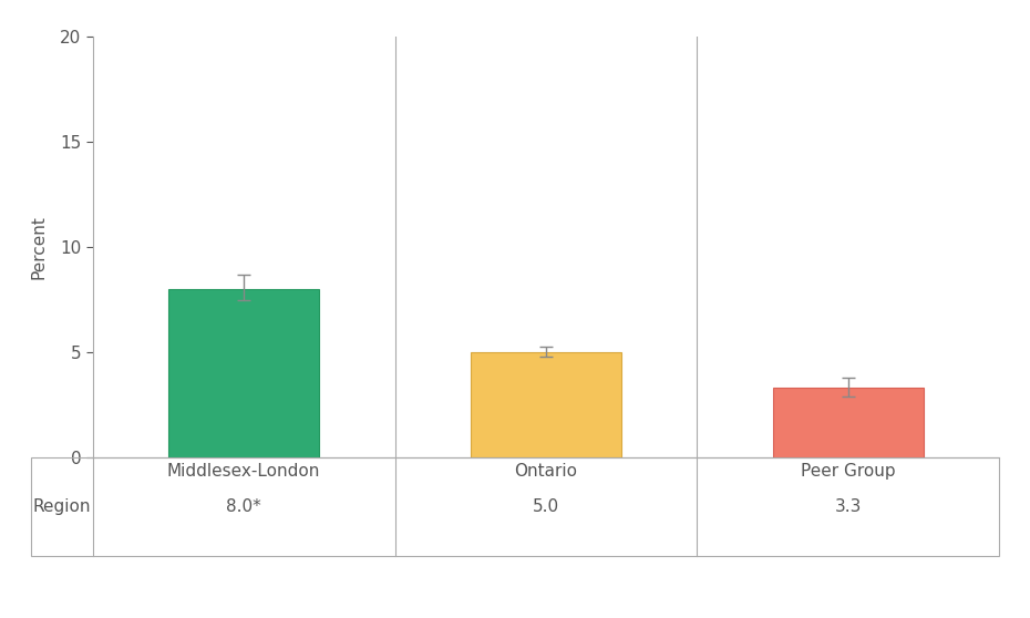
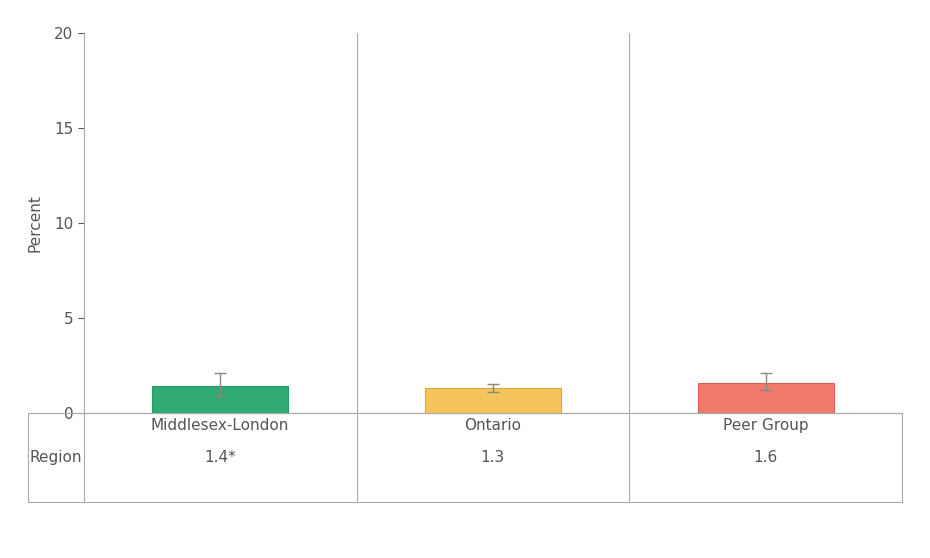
Middlesex-London: 8.0* -> 1.4*
Ontario: 5.0 -> 1.3
Peer Group: 3.3 -> 1.6
